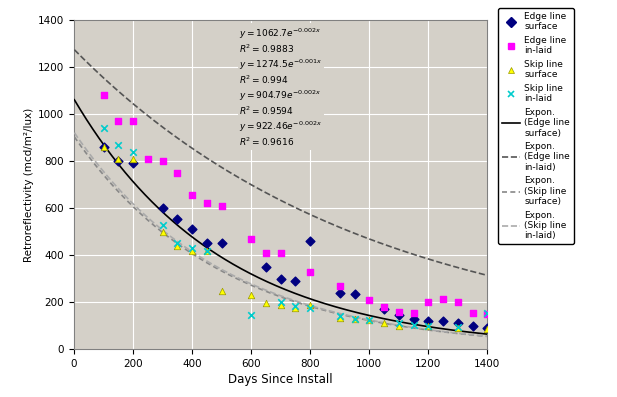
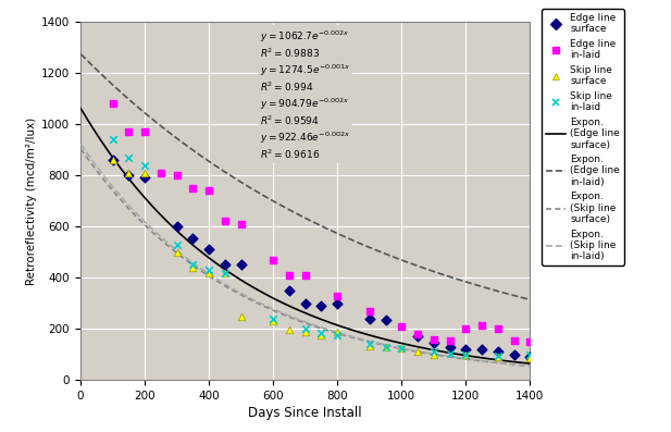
Edge line in-laid/400: 655 -> 740
Skip line in-laid/600: 145 -> 240
Edge line surface/800: 460 -> 300
Skip line in-laid/1400: 155 -> 100
